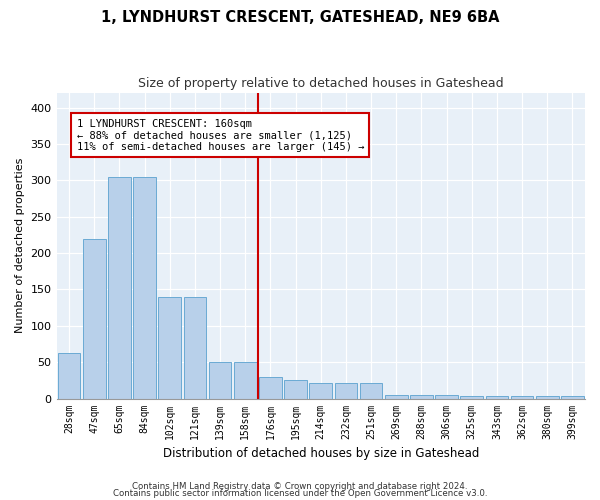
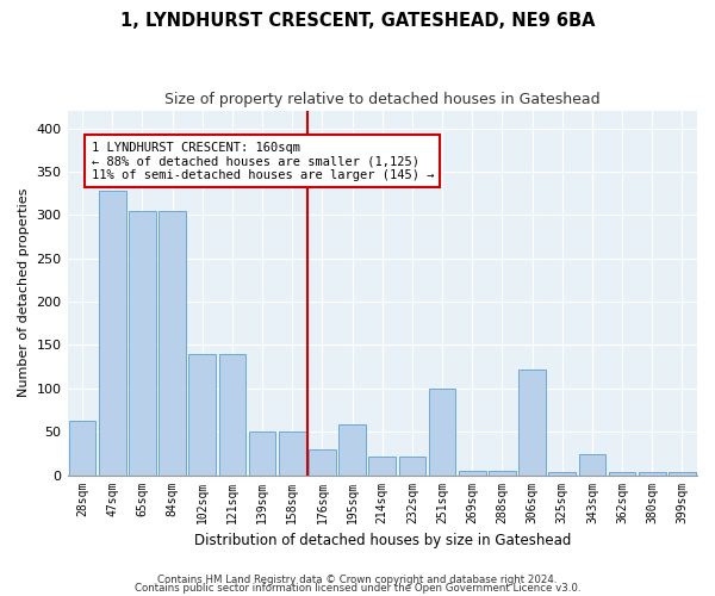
47sqm: 220 -> 328
195sqm: 25 -> 58
251sqm: 22 -> 100
306sqm: 5 -> 122
343sqm: 3 -> 24
